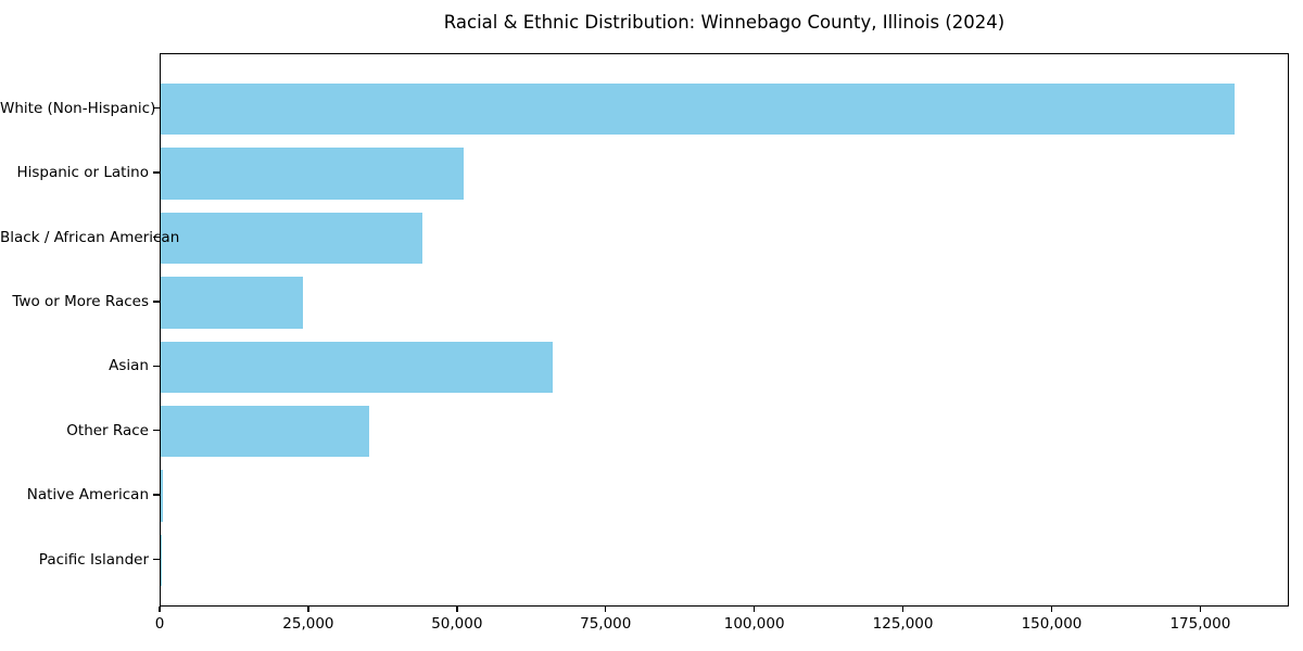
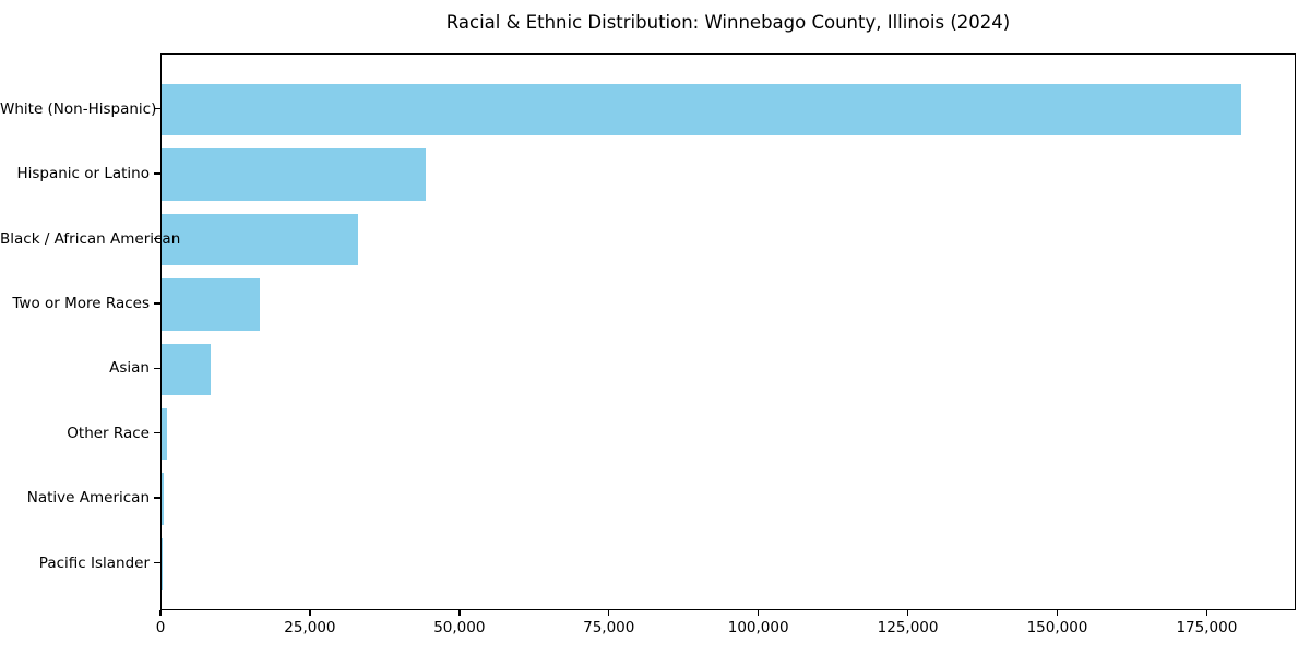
Hispanic or Latino: 51000 -> 44000
Black / African American: 44000 -> 33000
Two or More Races: 24000 -> 16000
Asian: 66000 -> 8000
Other Race: 35000 -> 1000
